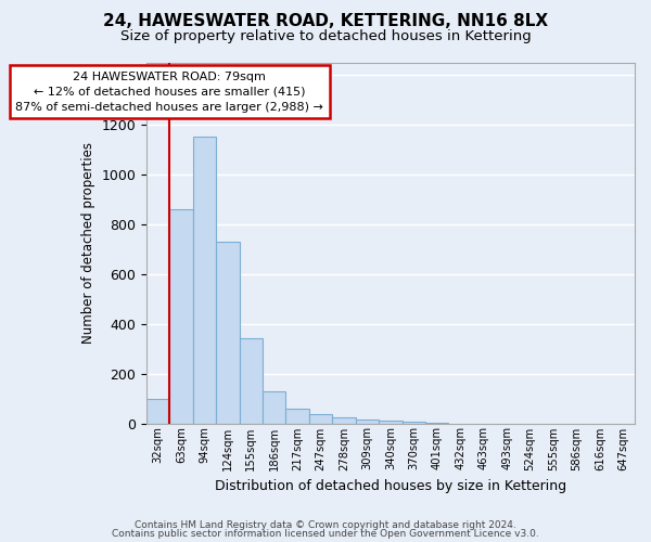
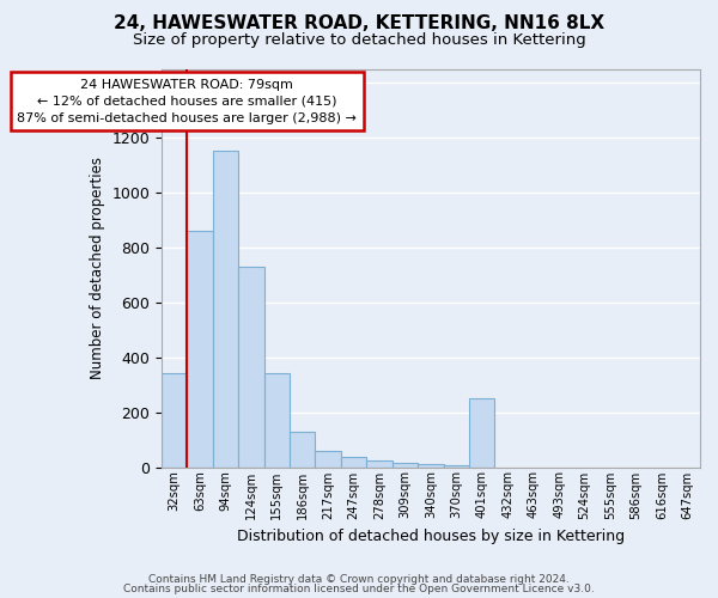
32sqm: 100 -> 340
401sqm: 2 -> 250
